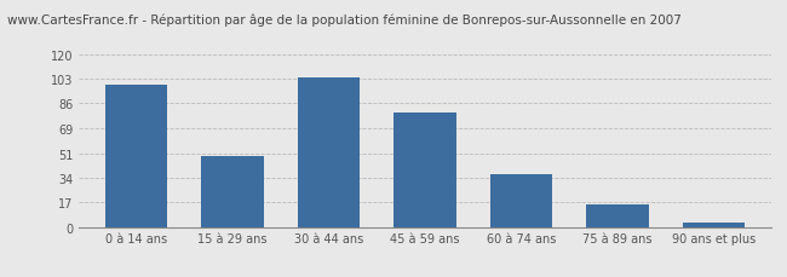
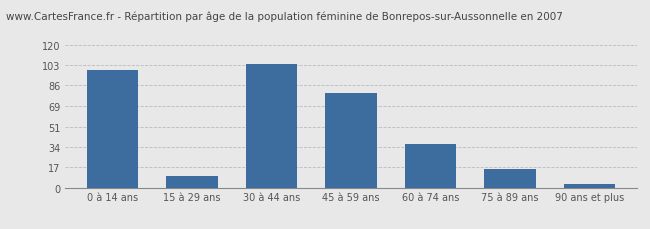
15 à 29 ans: 49 -> 10
